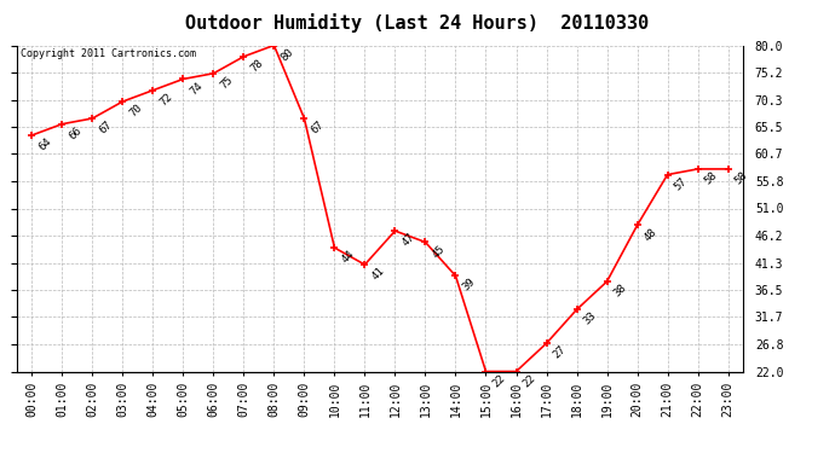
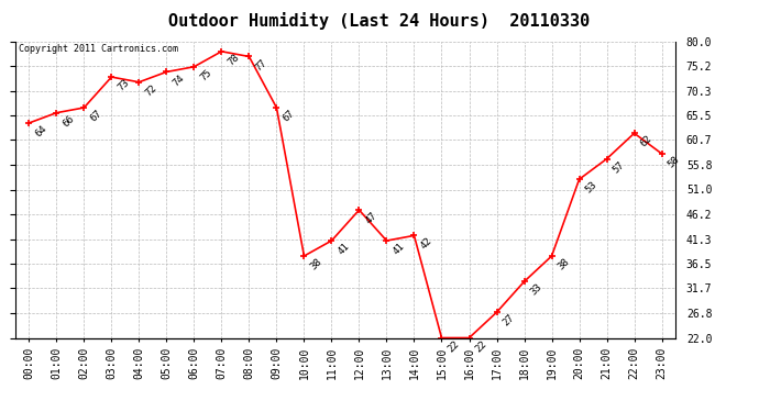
03:00: 70 -> 73
08:00: 80 -> 77
10:00: 44 -> 38
13:00: 45 -> 41
14:00: 39 -> 42
20:00: 48 -> 53
22:00: 58 -> 62
